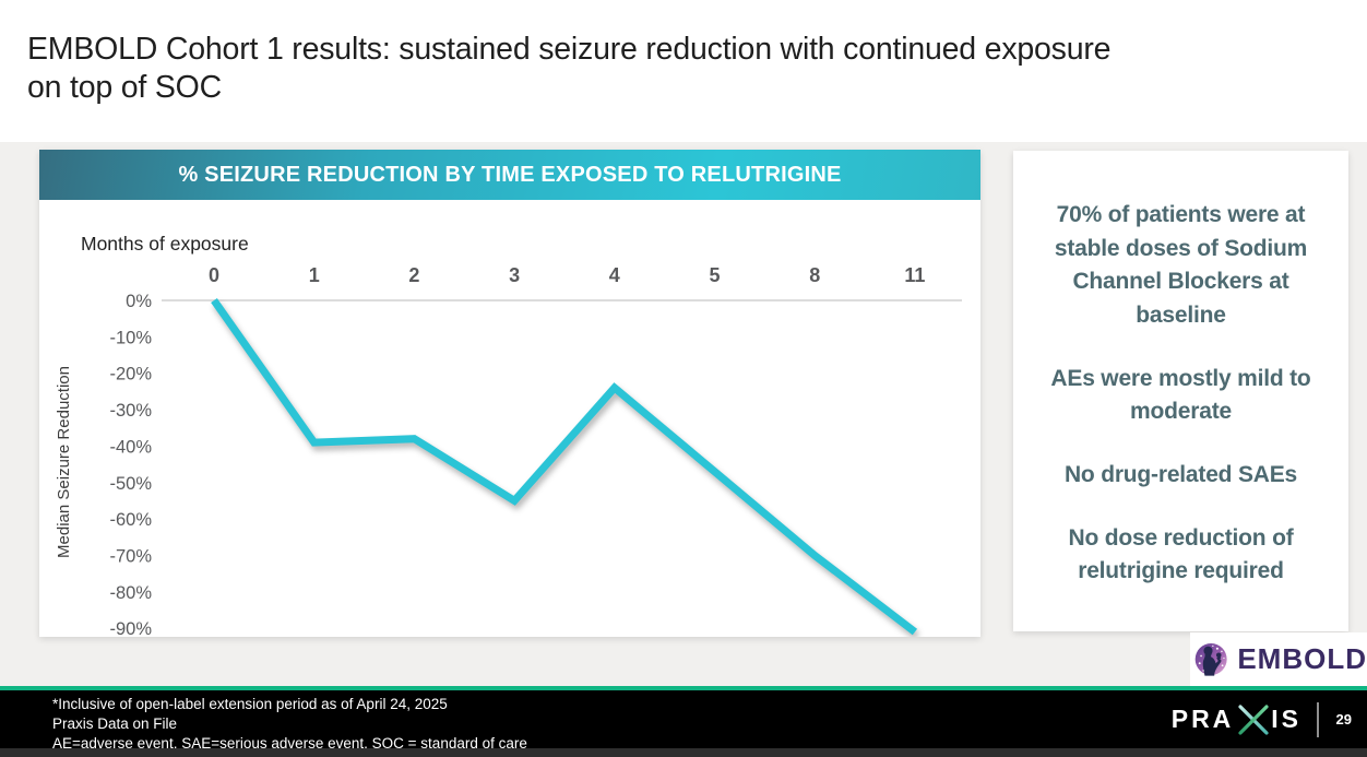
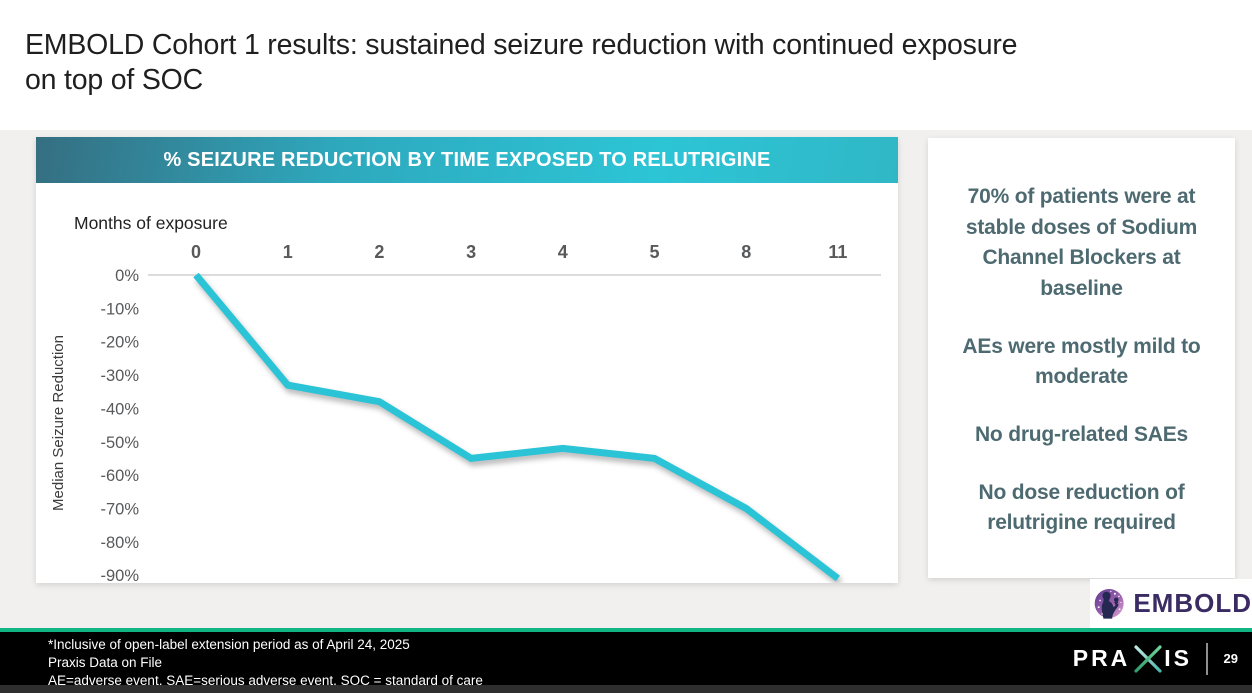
1: -39% -> -33%
4: -24% -> -52%
5: -47% -> -55%
